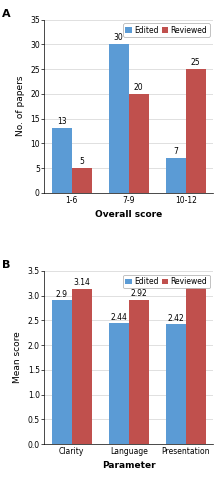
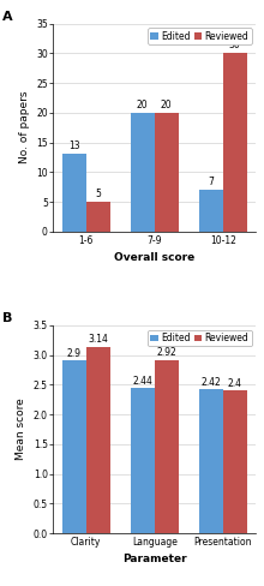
Edited/7-9: 30 -> 20
Reviewed/10-12: 25 -> 30
Reviewed/Presentation: 3.18 -> 2.40
